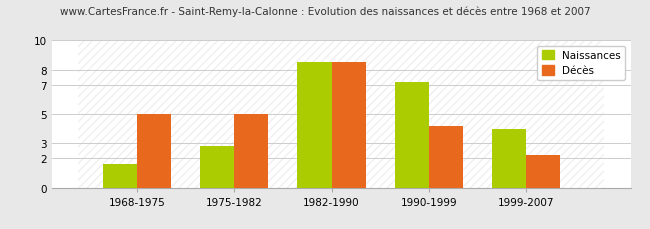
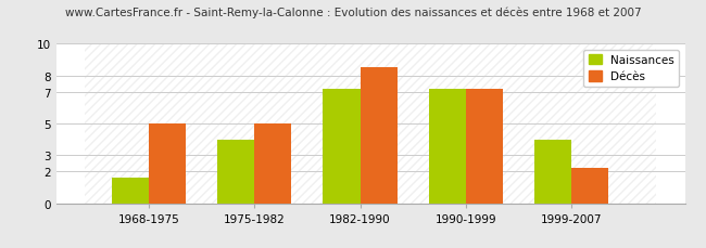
Naissances/1975-1982: 2.8 -> 4.0
Naissances/1982-1990: 8.5 -> 7.2
Décès/1990-1999: 4.2 -> 7.2
